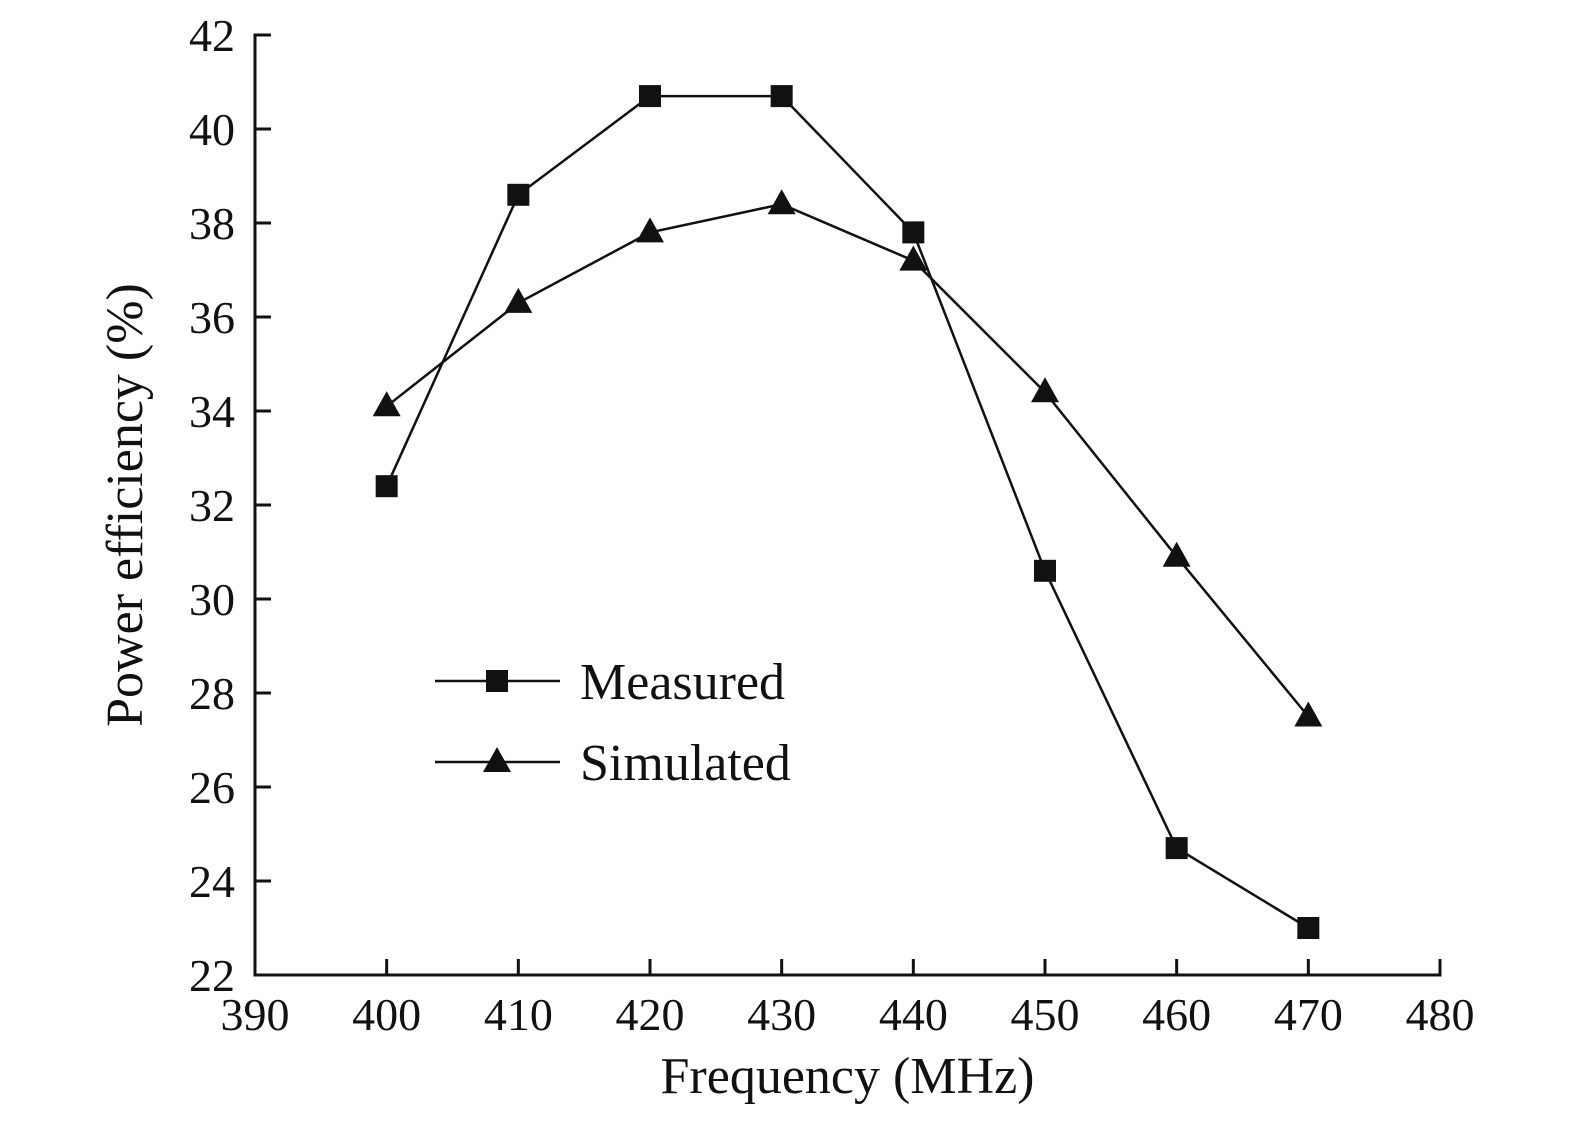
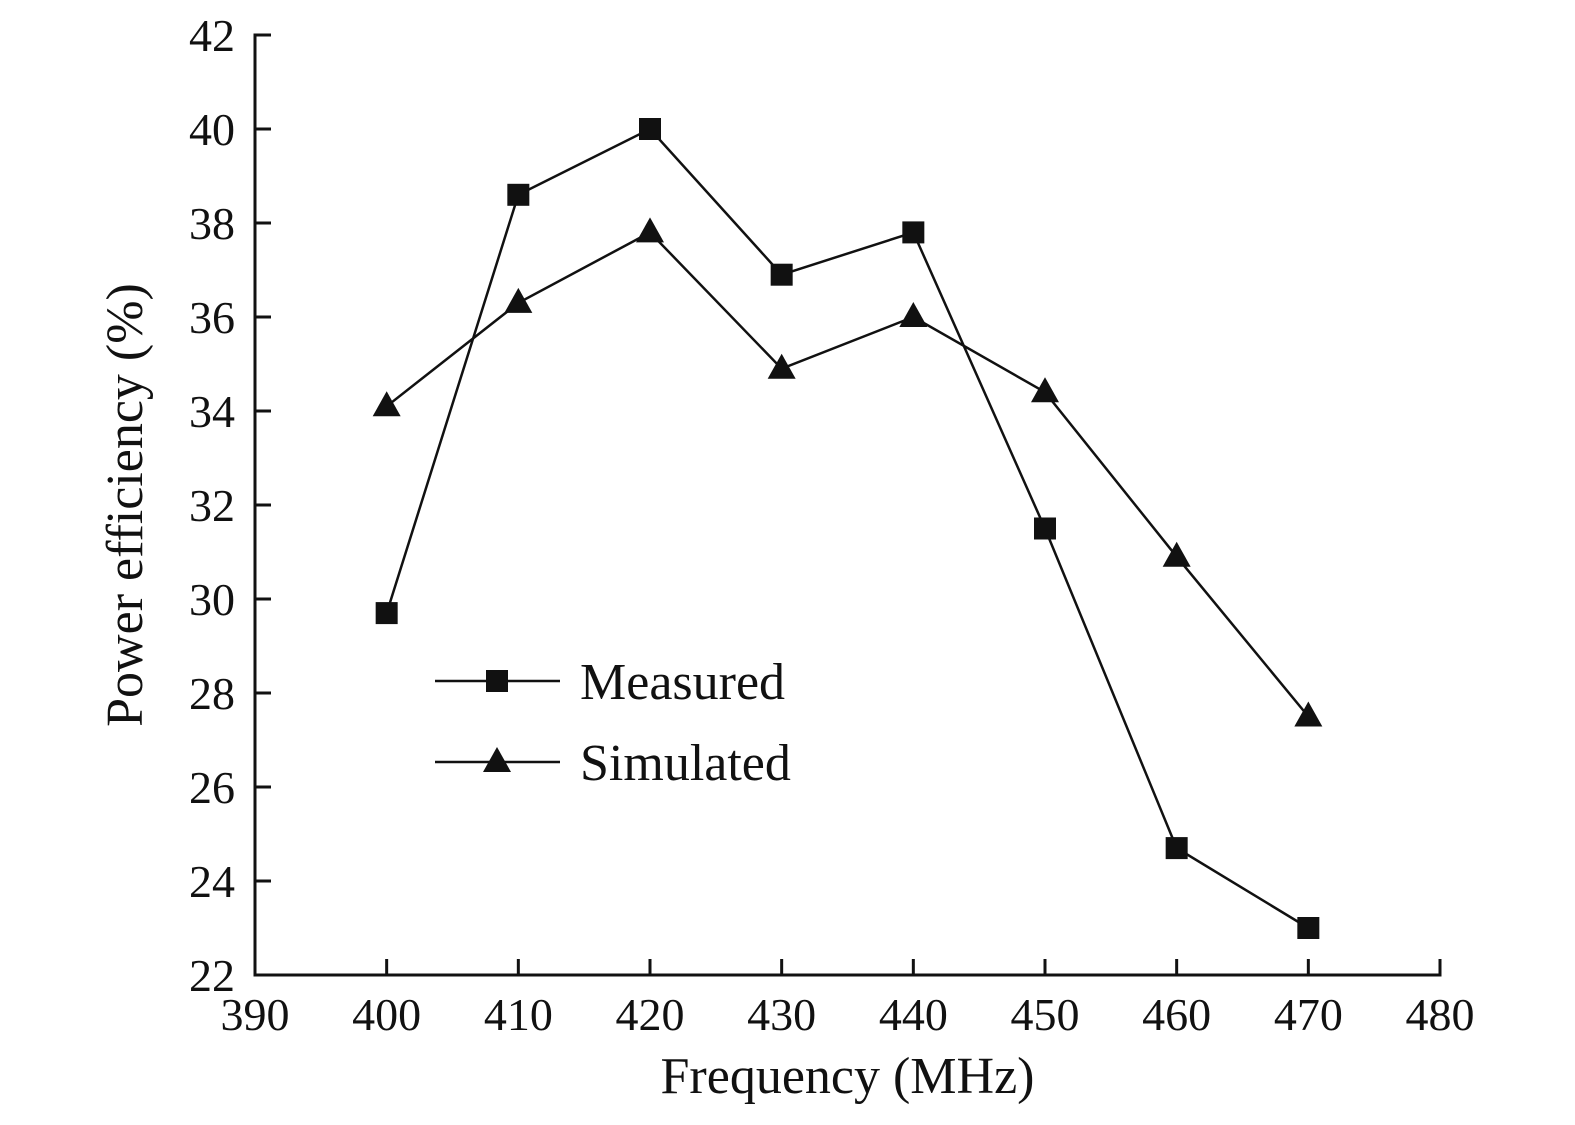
Measured/400: 32.4 -> 29.7
Measured/420: 40.7 -> 40.0
Measured/430: 40.7 -> 36.9
Simulated/430: 38.4 -> 34.9
Simulated/440: 37.2 -> 36.0
Measured/450: 30.6 -> 31.5
